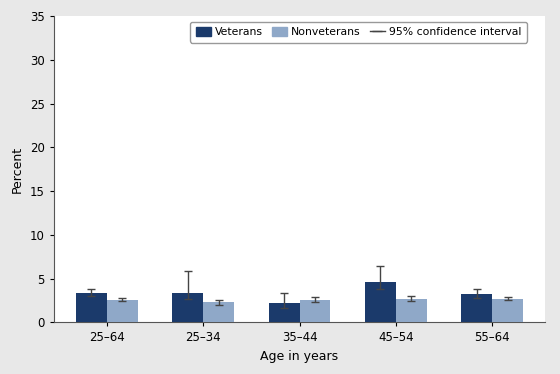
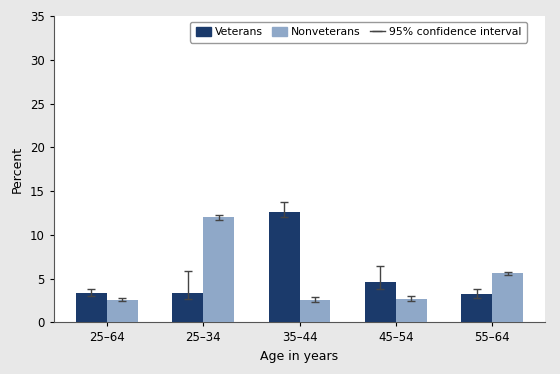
Nonveterans/25–34: 2.3 -> 12.0
Veterans/35–44: 2.2 -> 12.6
Nonveterans/55–64: 2.7 -> 5.6
